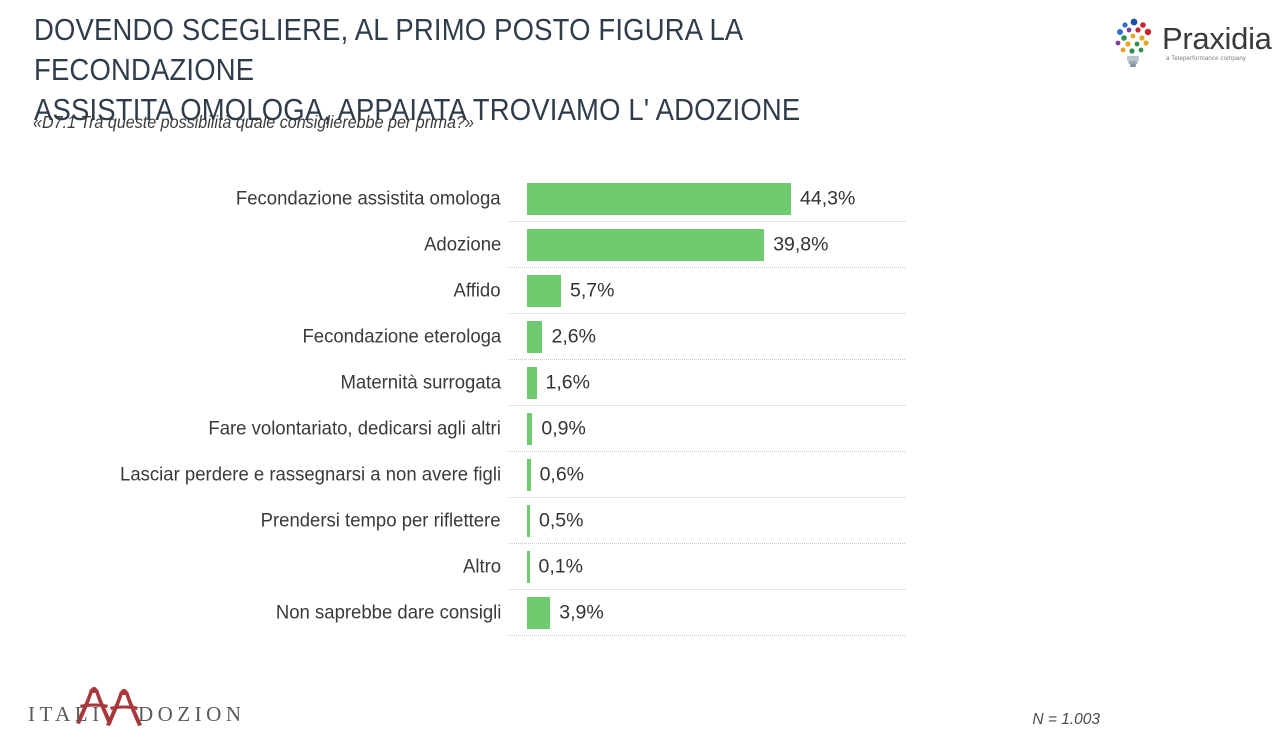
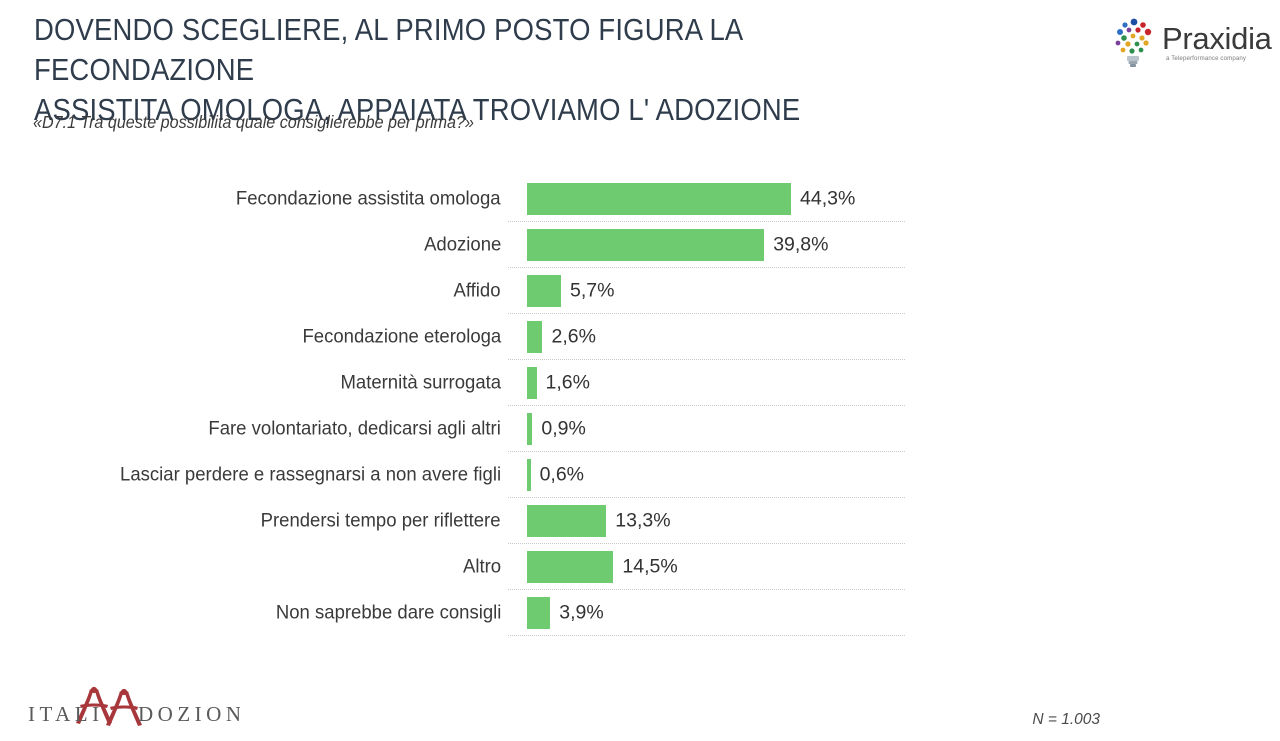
Prendersi tempo per riflettere: 0,5% -> 13,3%
Altro: 0,1% -> 14,5%
